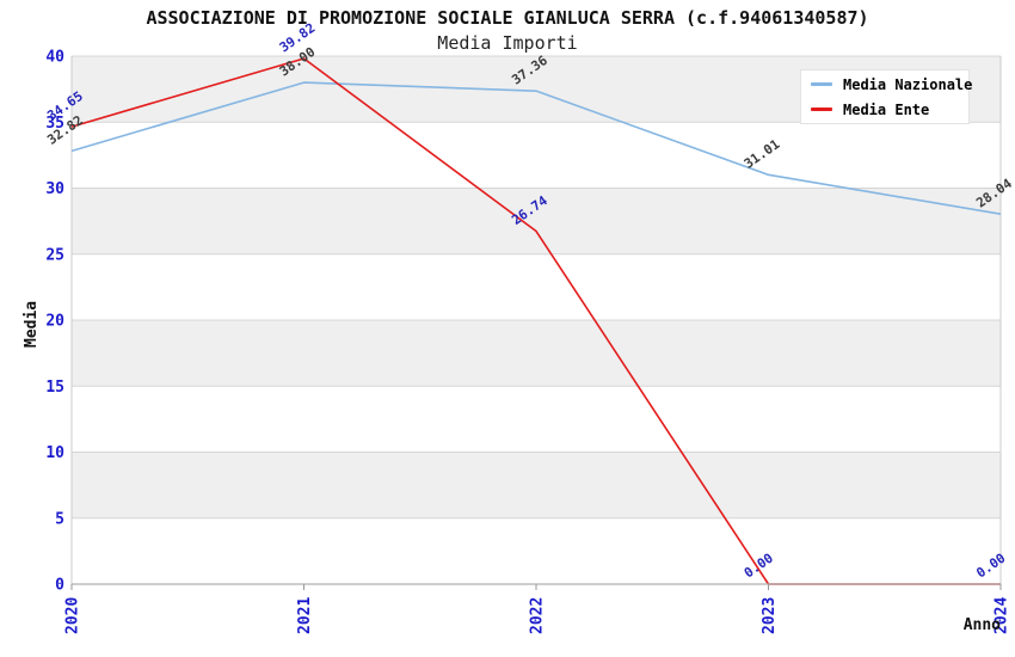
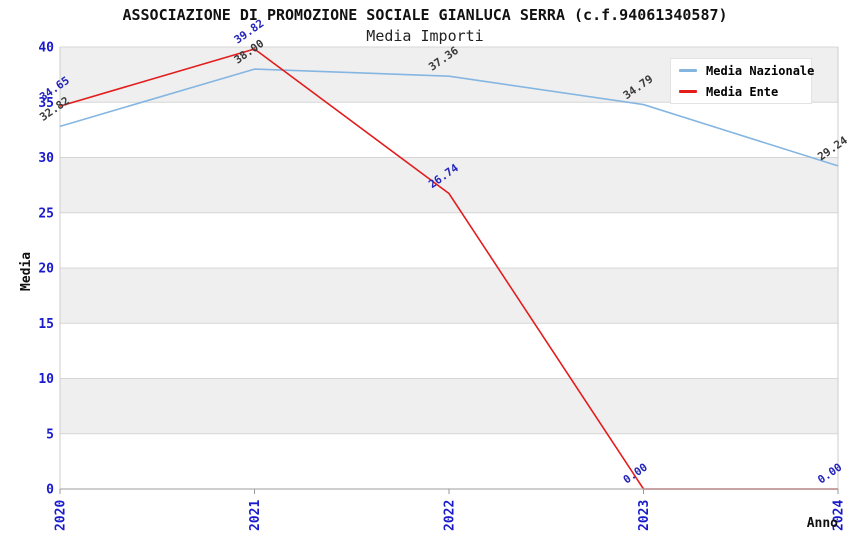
Media Nazionale/2023: 31.01 -> 34.79
Media Nazionale/2024: 28.04 -> 29.24
